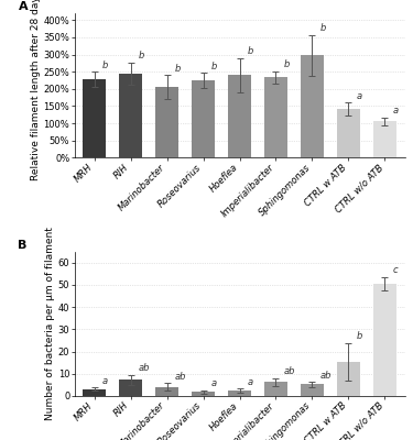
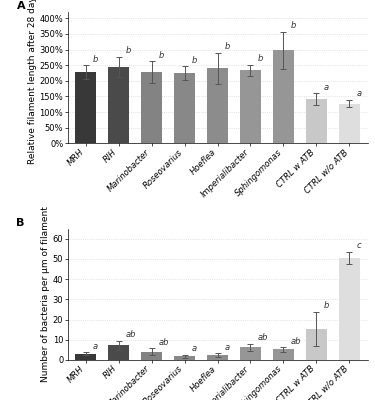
Marinobacter: 205% -> 228%
CTRL w/o ATB: 105% -> 127%
